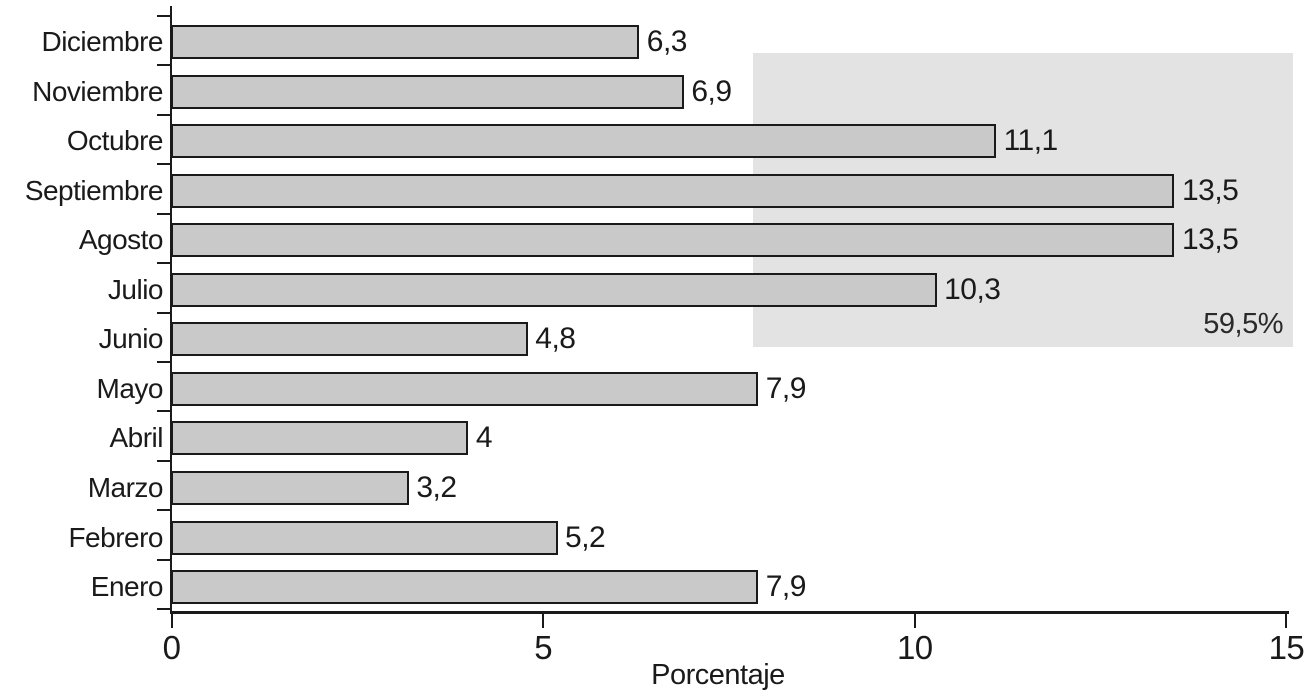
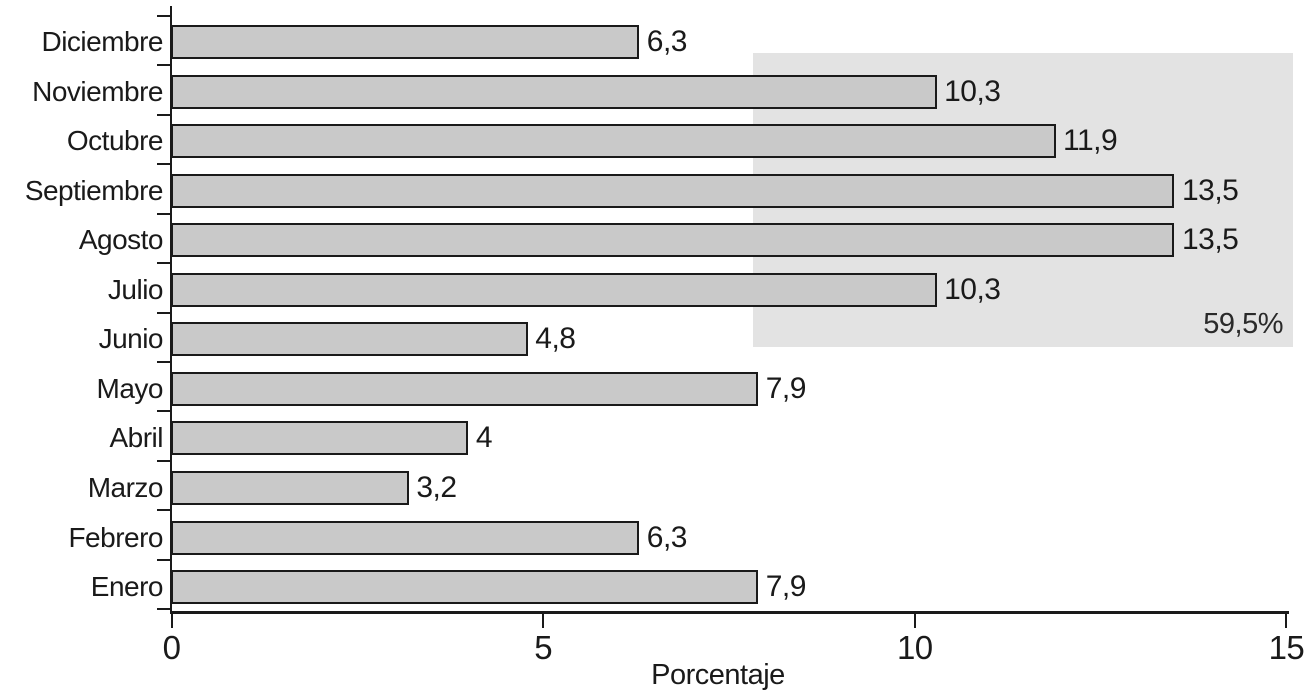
Noviembre: 6,9 -> 10,3
Octubre: 11,1 -> 11,9
Febrero: 5,2 -> 6,3
